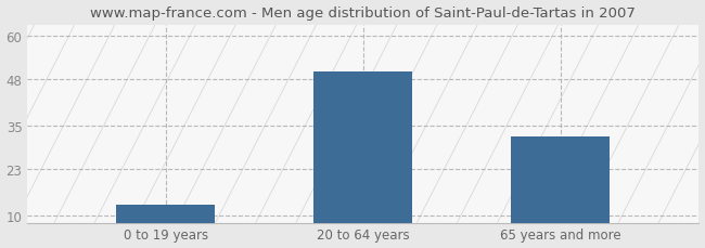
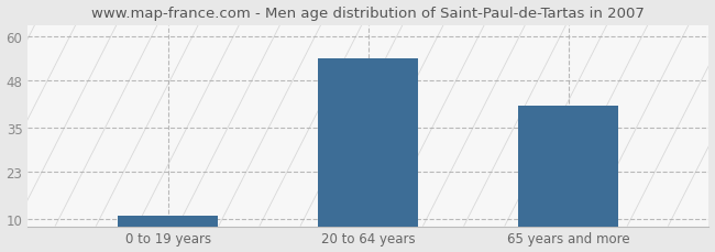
0 to 19 years: 13 -> 11
20 to 64 years: 50 -> 54
65 years and more: 32 -> 41
